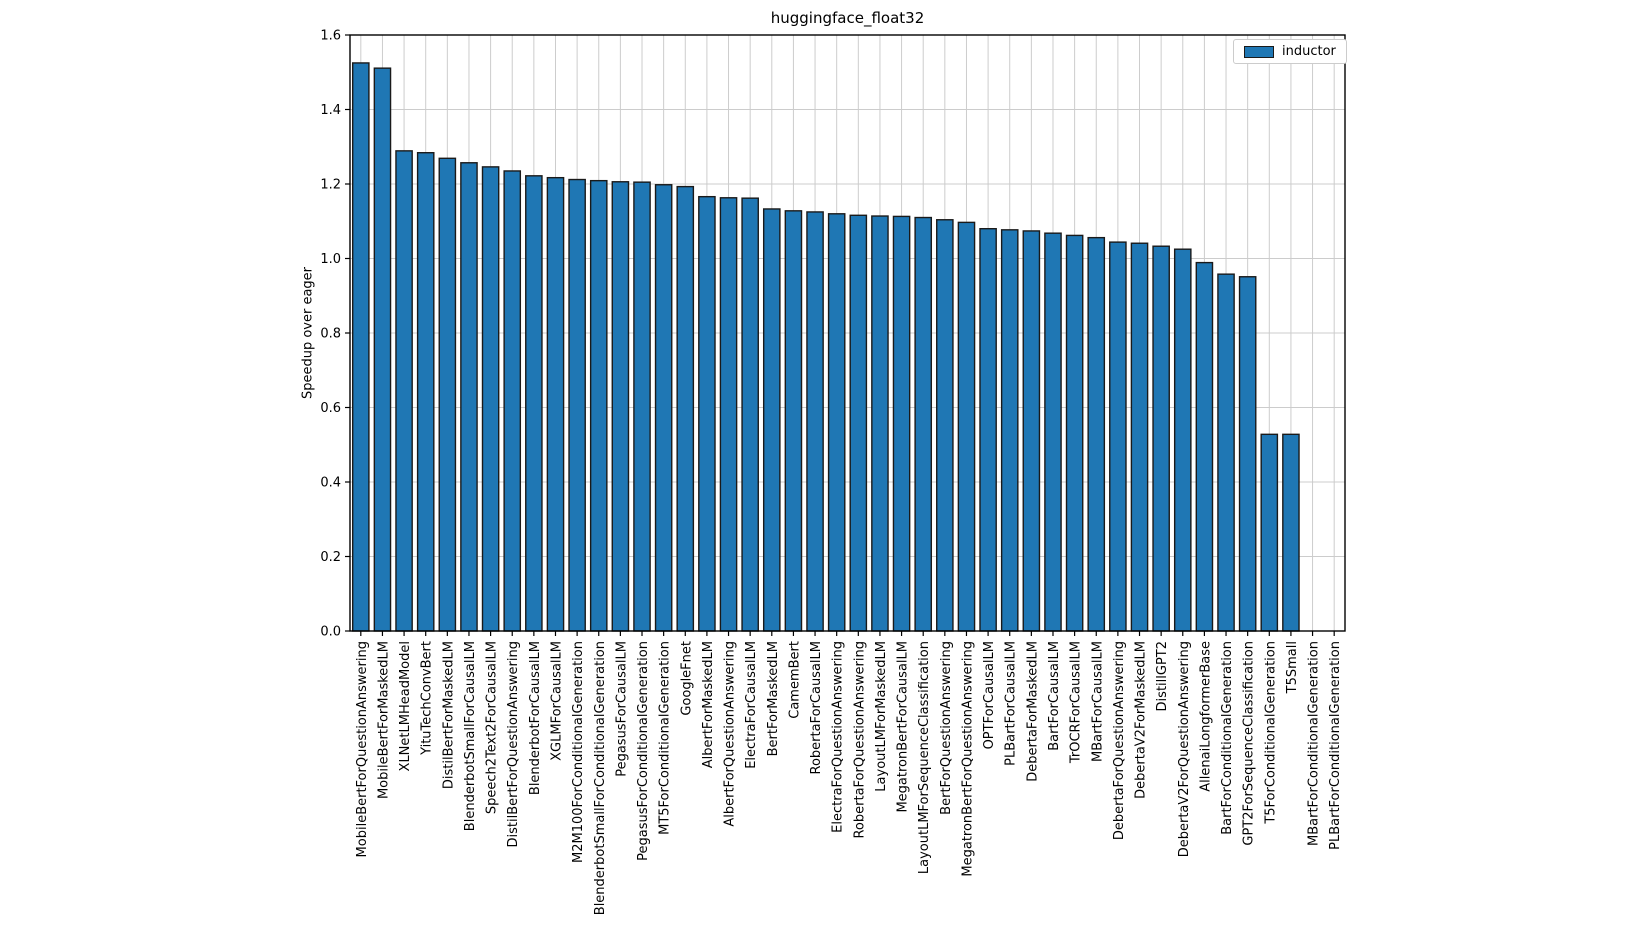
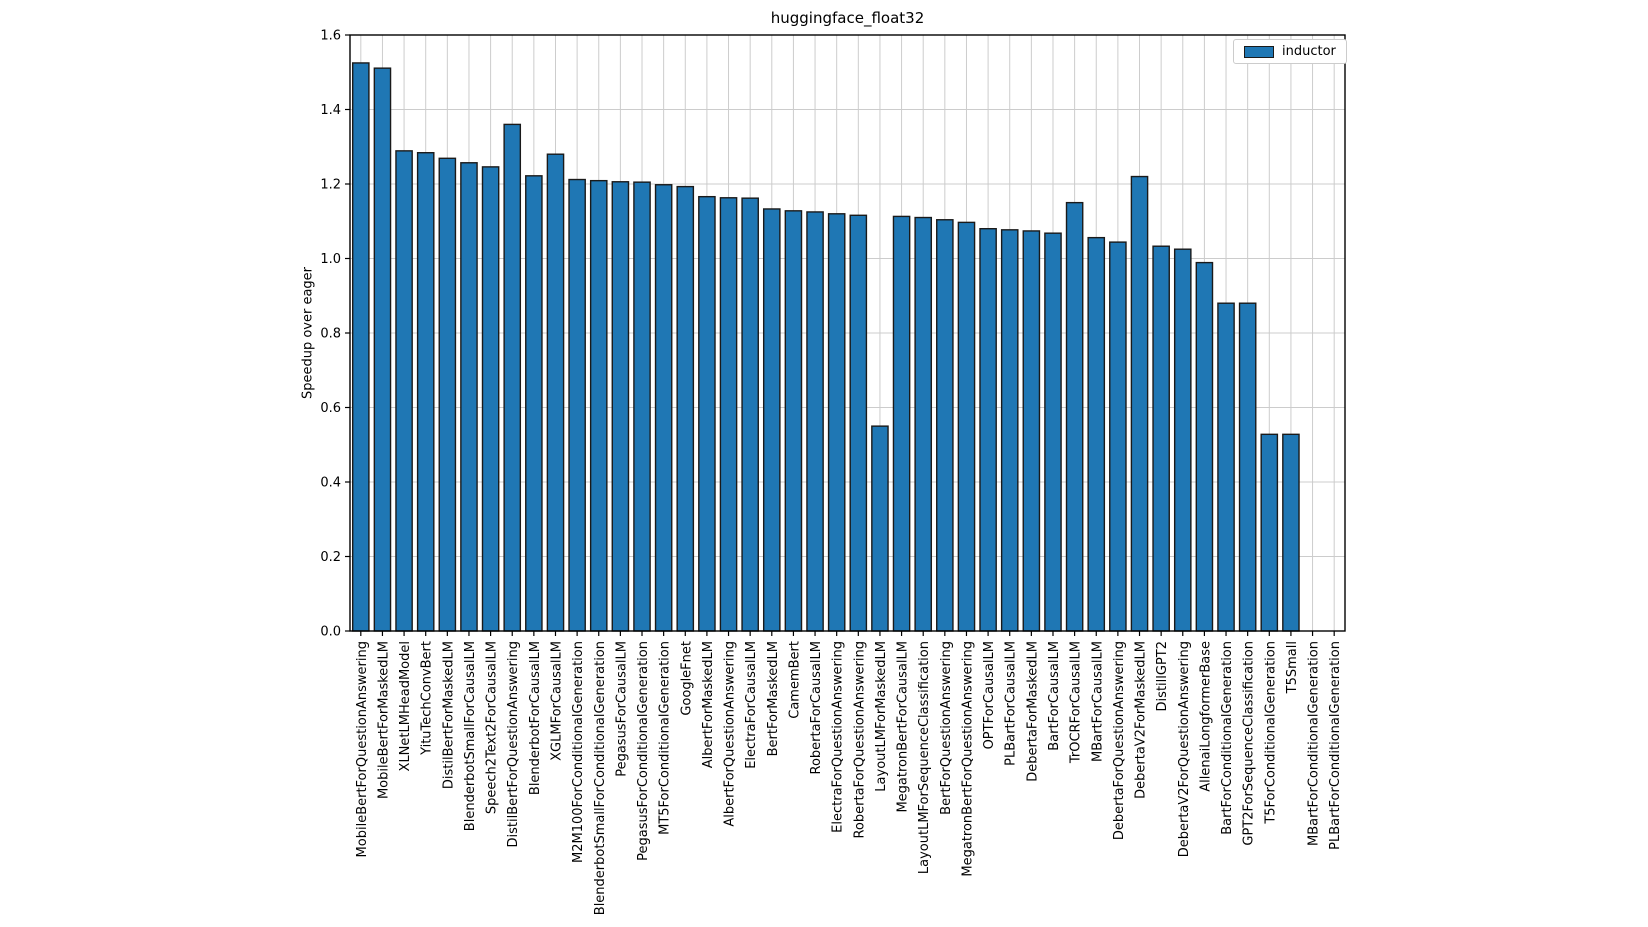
DistilBertForQuestionAnswering: 1.24 -> 1.36
XGLMForCausalLM: 1.22 -> 1.28
LayoutLMForMaskedLM: 1.11 -> 0.55
TrOCRForCausalLM: 1.06 -> 1.15
DebertaV2ForMaskedLM: 1.04 -> 1.22
BartForConditionalGeneration: 0.96 -> 0.88
GPT2ForSequenceClassification: 0.95 -> 0.88
